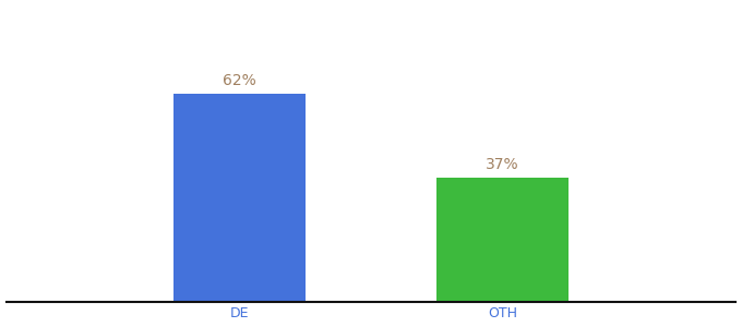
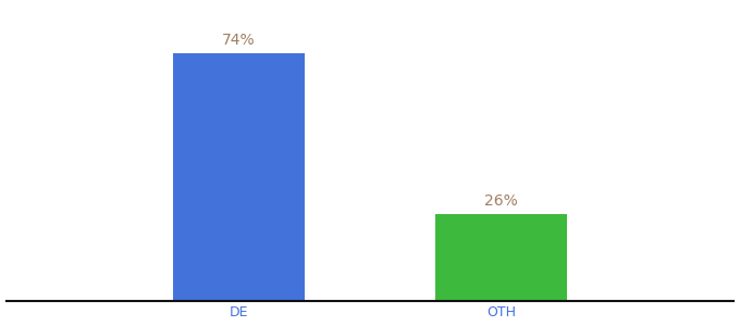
DE: 62% -> 74%
OTH: 37% -> 26%
